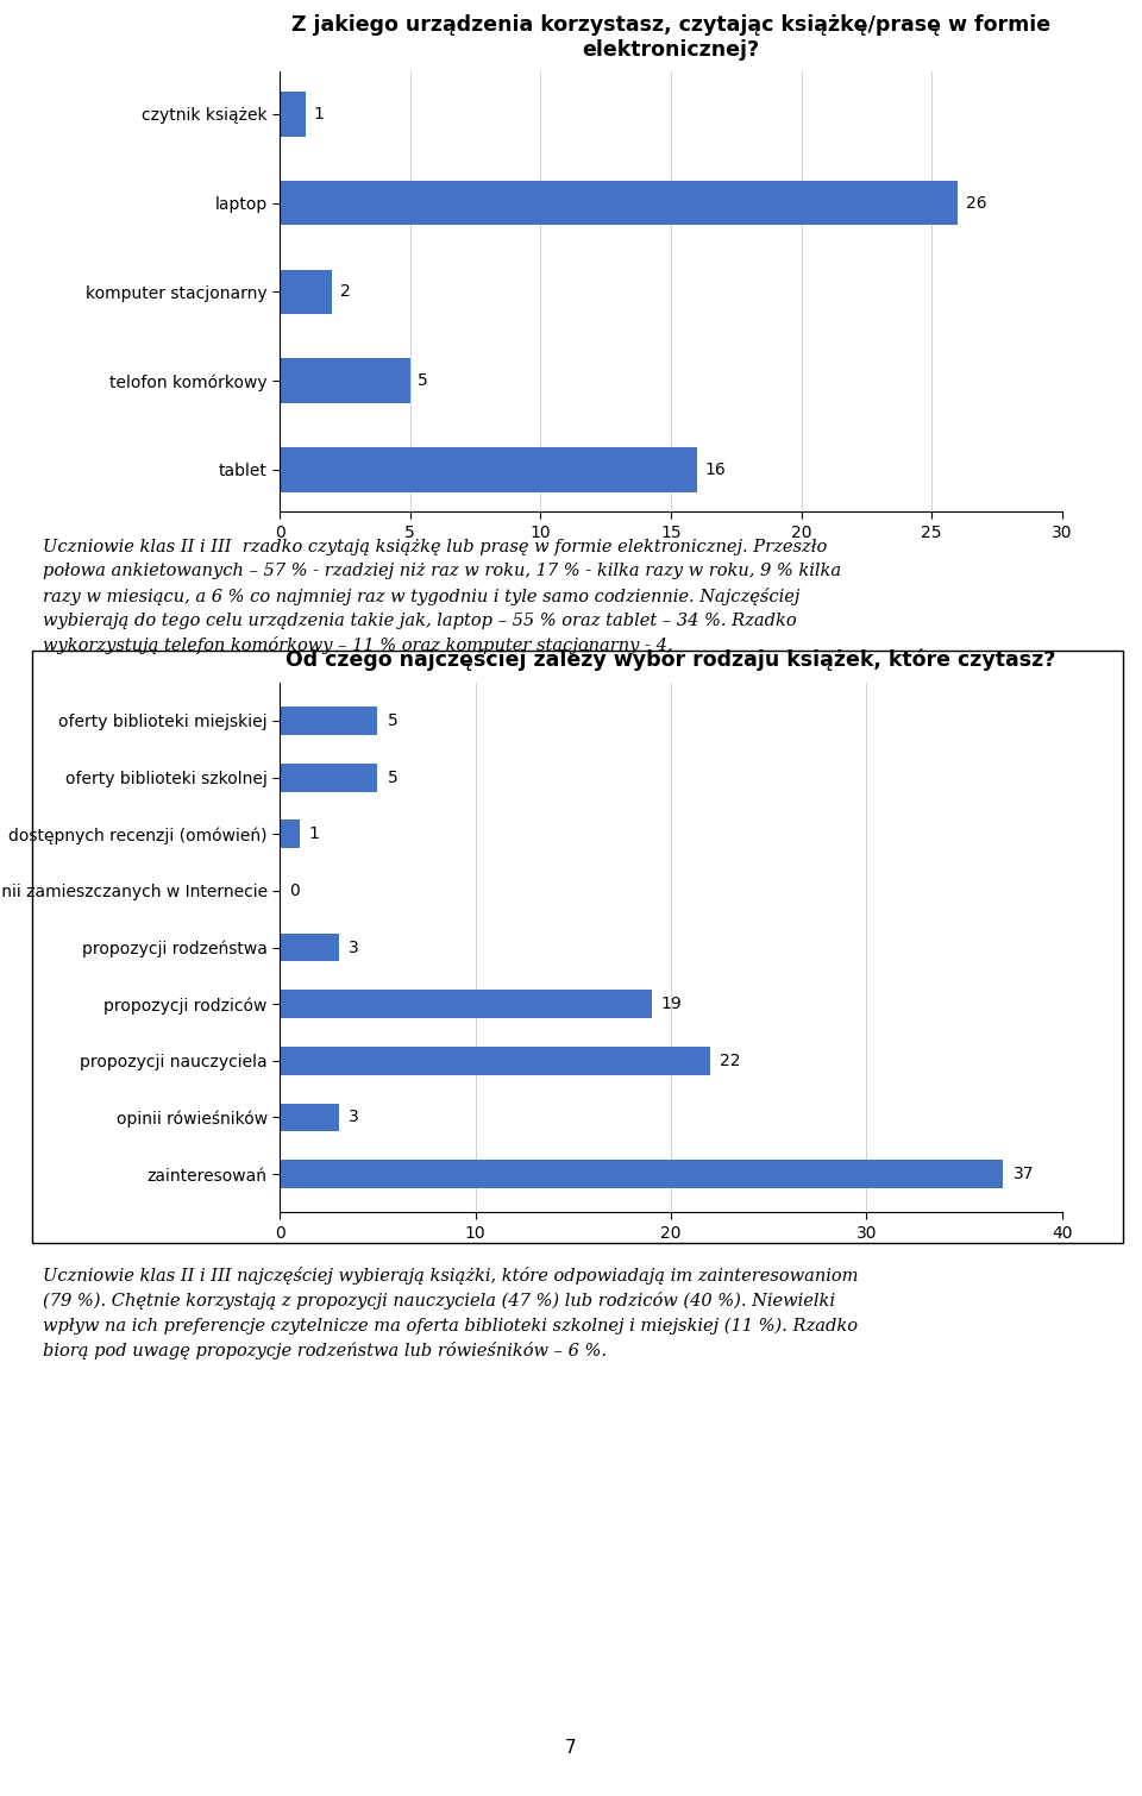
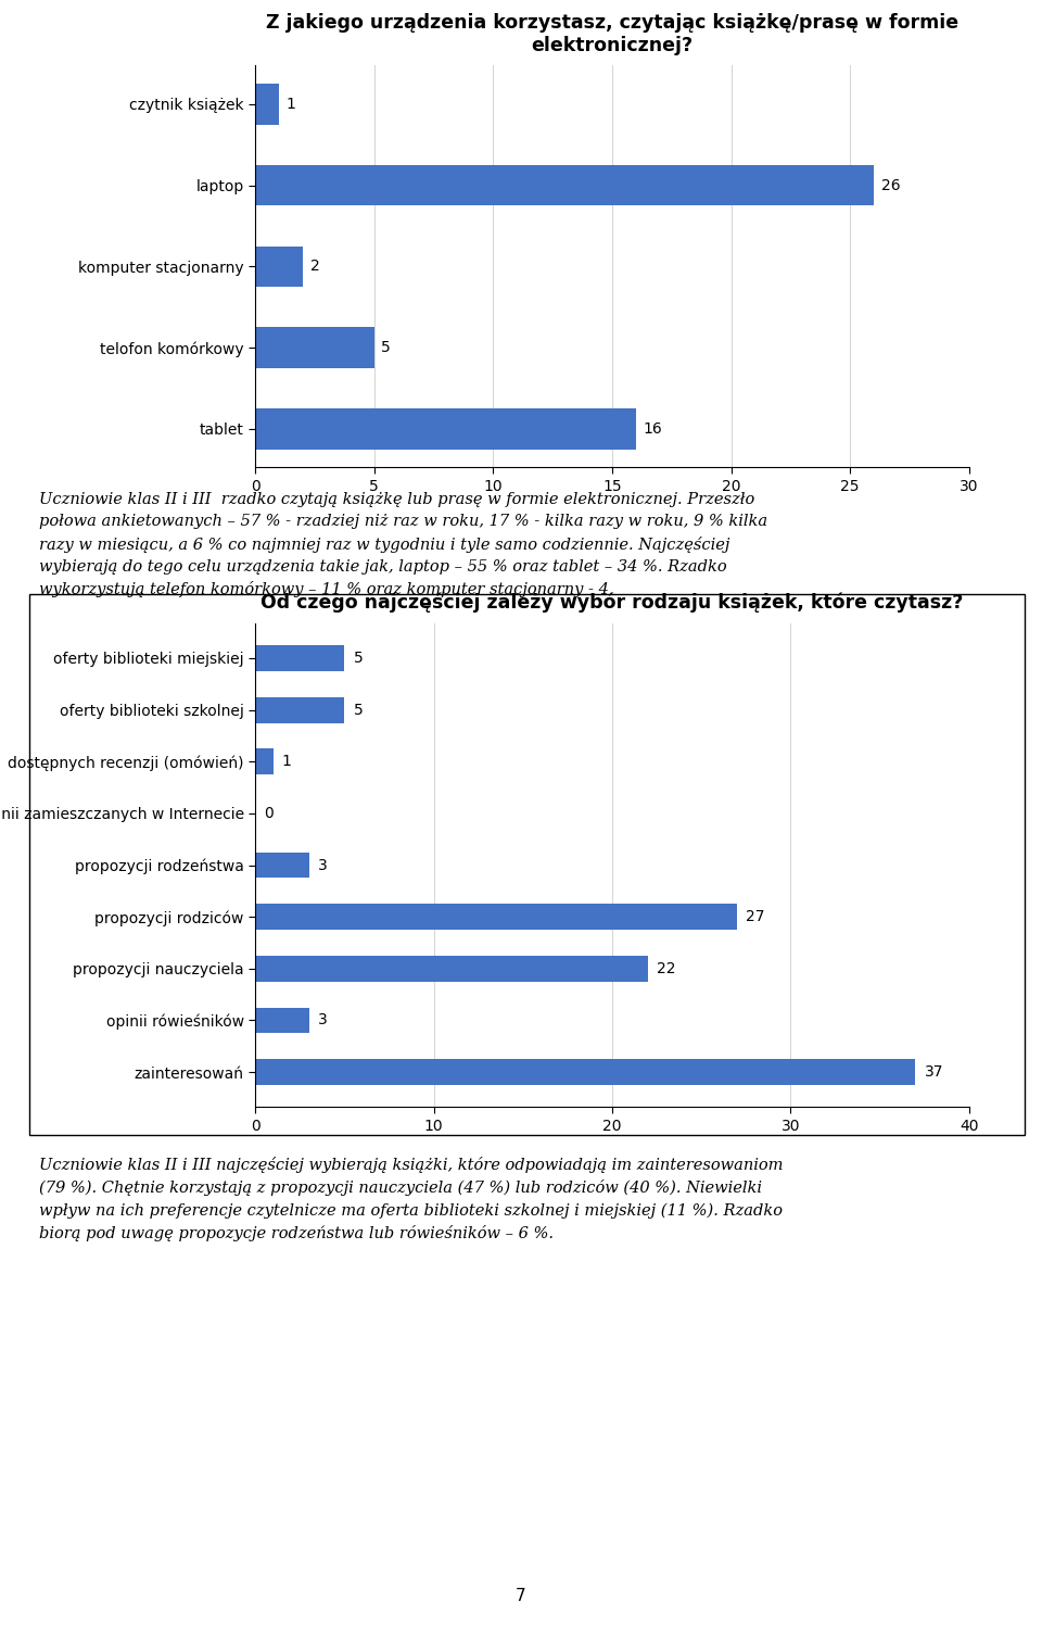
propozycji rodziców: 19 -> 27
